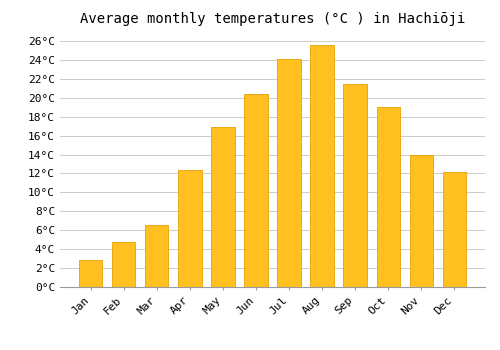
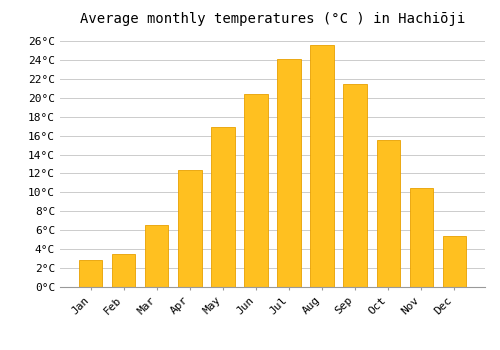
Feb: 4.8°C -> 3.5°C
Oct: 19.0°C -> 15.5°C
Nov: 14.0°C -> 10.5°C
Dec: 12.2°C -> 5.4°C
